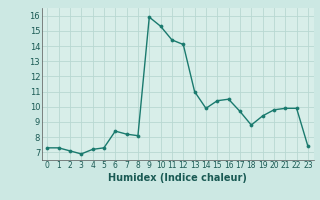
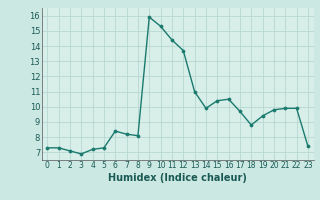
12: 14.1 -> 13.7
